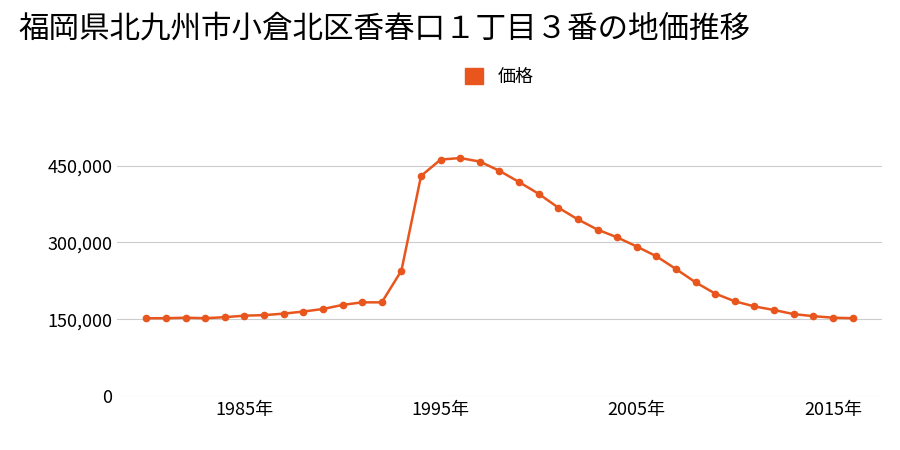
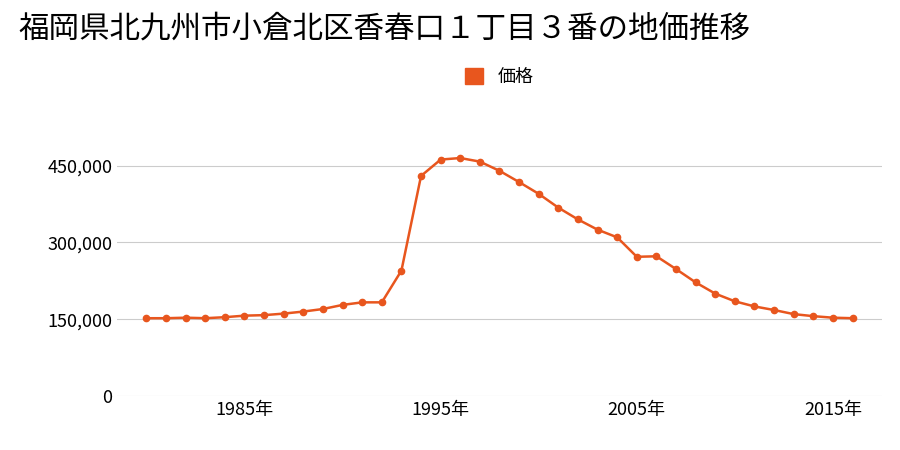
2005年: 292,000 -> 272,000
